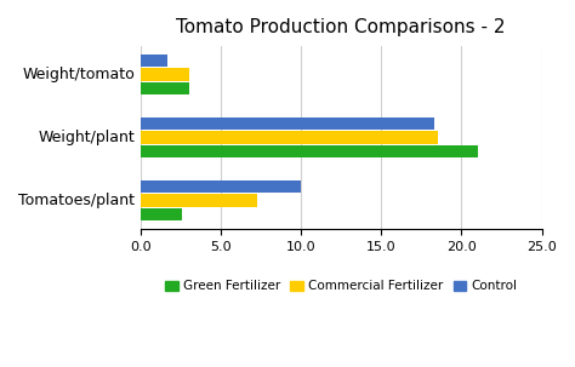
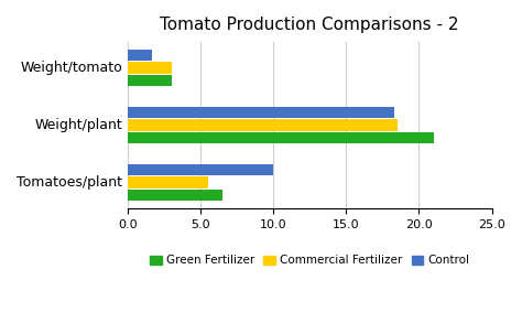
Commercial Fertilizer/Tomatoes/plant: 7.3 -> 5.5
Green Fertilizer/Tomatoes/plant: 2.6 -> 6.5
